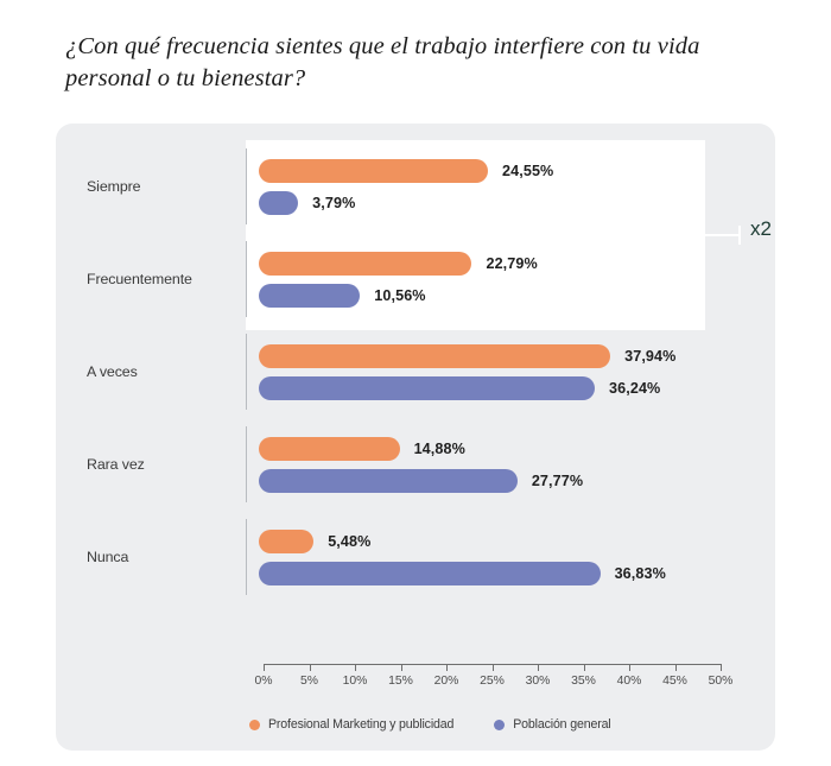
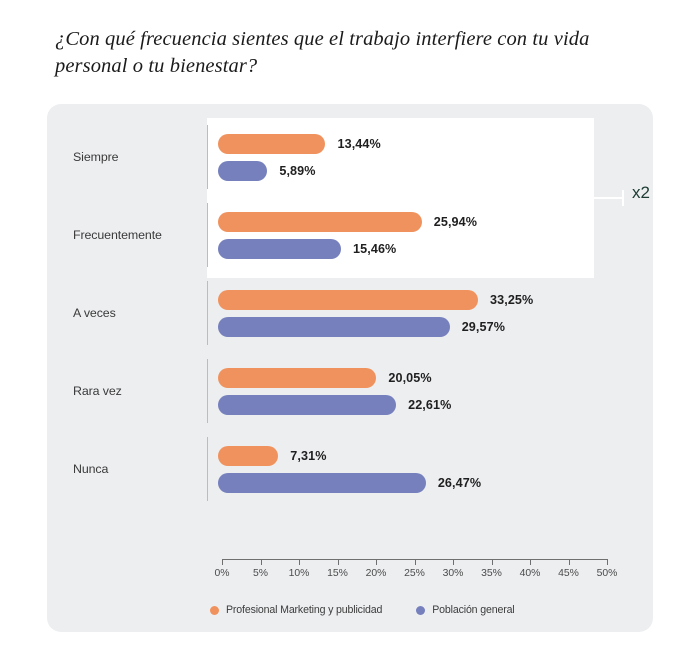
Profesional Marketing y publicidad/Siempre: 24,55% -> 13,44%
Población general/Siempre: 3,79% -> 5,89%
Profesional Marketing y publicidad/Frecuentemente: 22,79% -> 25,94%
Población general/Frecuentemente: 10,56% -> 15,46%
Profesional Marketing y publicidad/A veces: 37,94% -> 33,25%
Población general/A veces: 36,24% -> 29,57%
Profesional Marketing y publicidad/Rara vez: 14,88% -> 20,05%
Población general/Rara vez: 27,77% -> 22,61%
Profesional Marketing y publicidad/Nunca: 5,48% -> 7,31%
Población general/Nunca: 36,83% -> 26,47%
